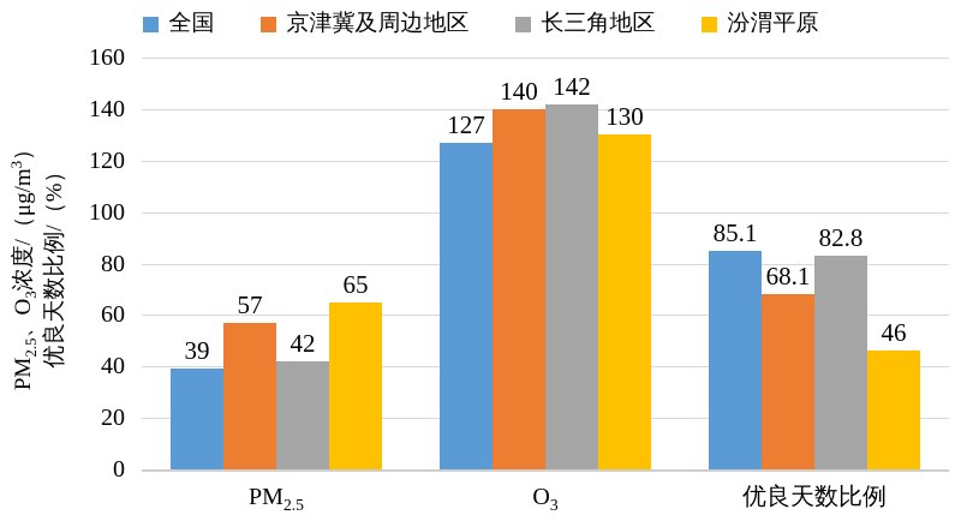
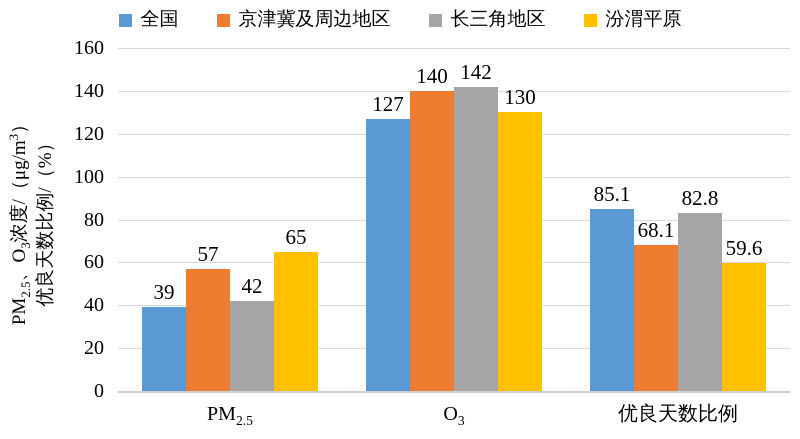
汾渭平原/优良天数比例: 46 -> 59.6
